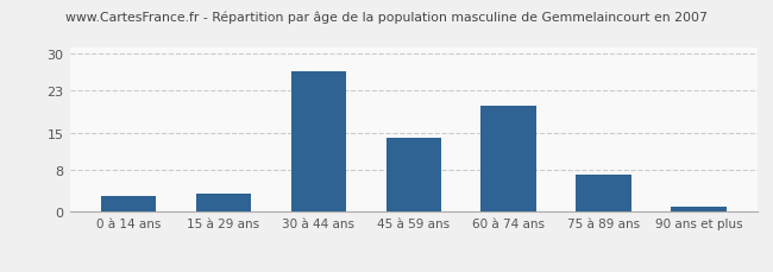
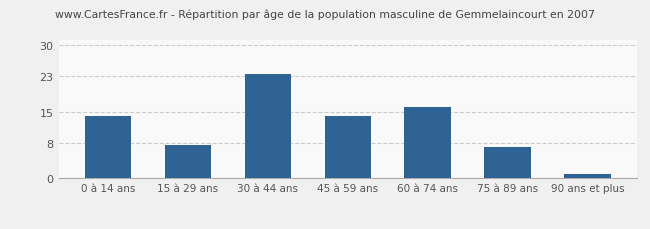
0 à 14 ans: 3.0 -> 14.0
15 à 29 ans: 3.5 -> 7.5
30 à 44 ans: 26.5 -> 23.5
60 à 74 ans: 20.0 -> 16.0
